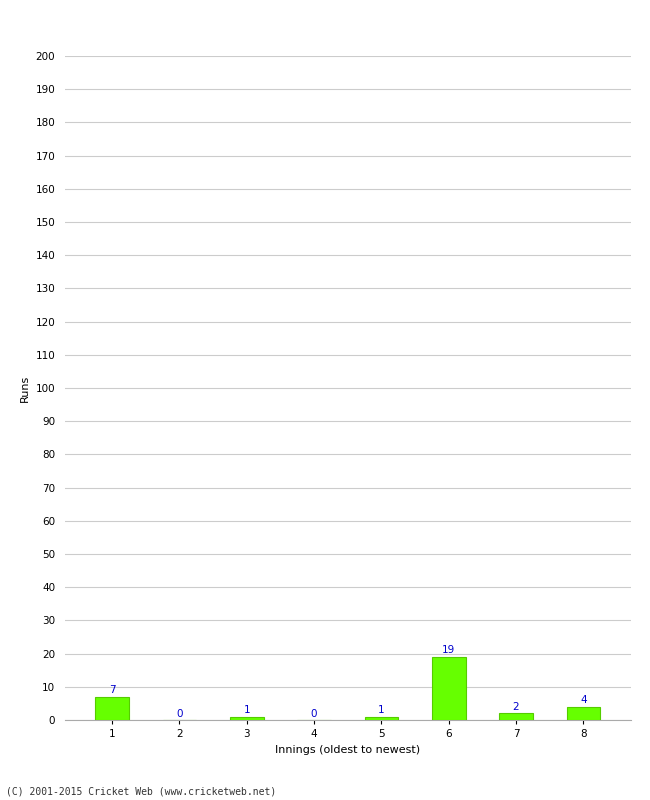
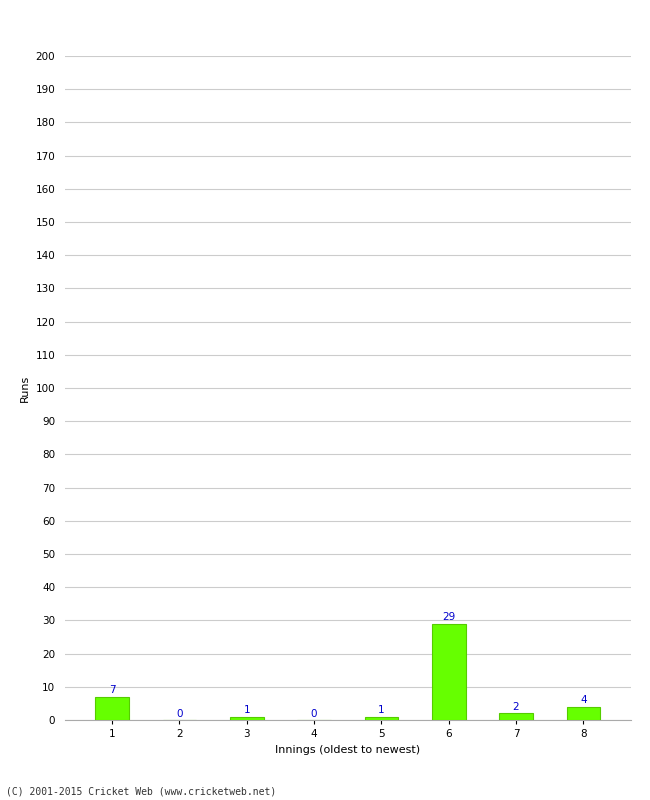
6: 19 -> 29
